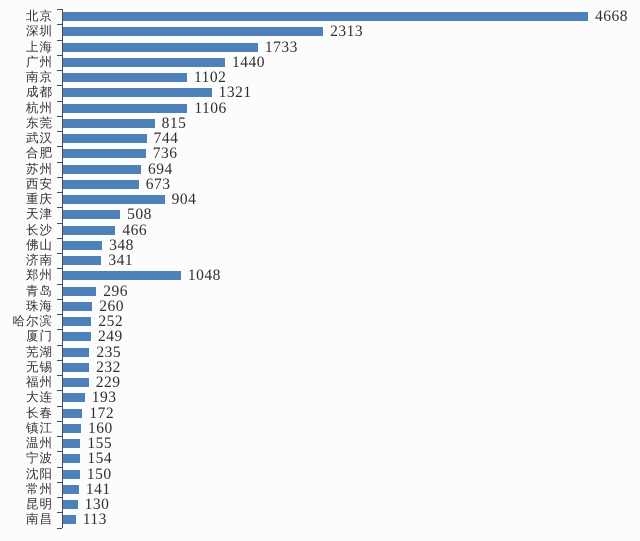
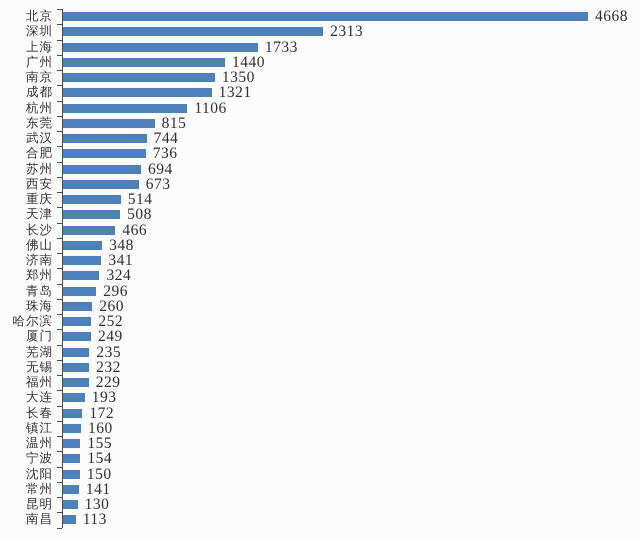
南京: 1102 -> 1350
重庆: 904 -> 514
郑州: 1048 -> 324
